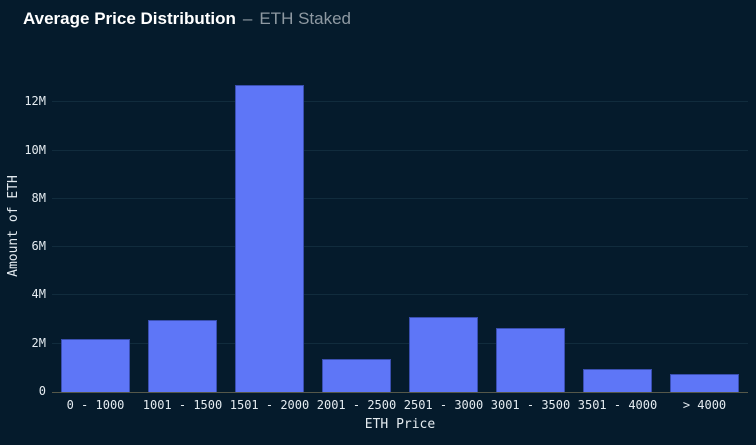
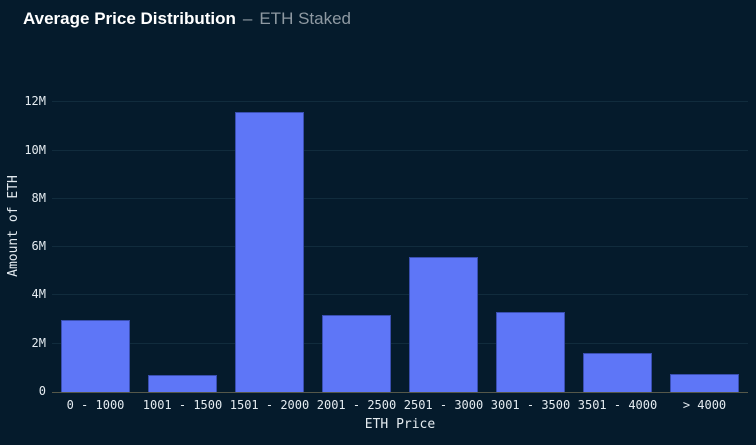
0 - 1000: 2.2M -> 3.0M
1001 - 1500: 3.0M -> 0.7M
1501 - 2000: 12.7M -> 11.6M
2001 - 2500: 1.4M -> 3.2M
2501 - 3000: 3.1M -> 5.6M
3001 - 3500: 2.6M -> 3.3M
3501 - 4000: 0.9M -> 1.6M
